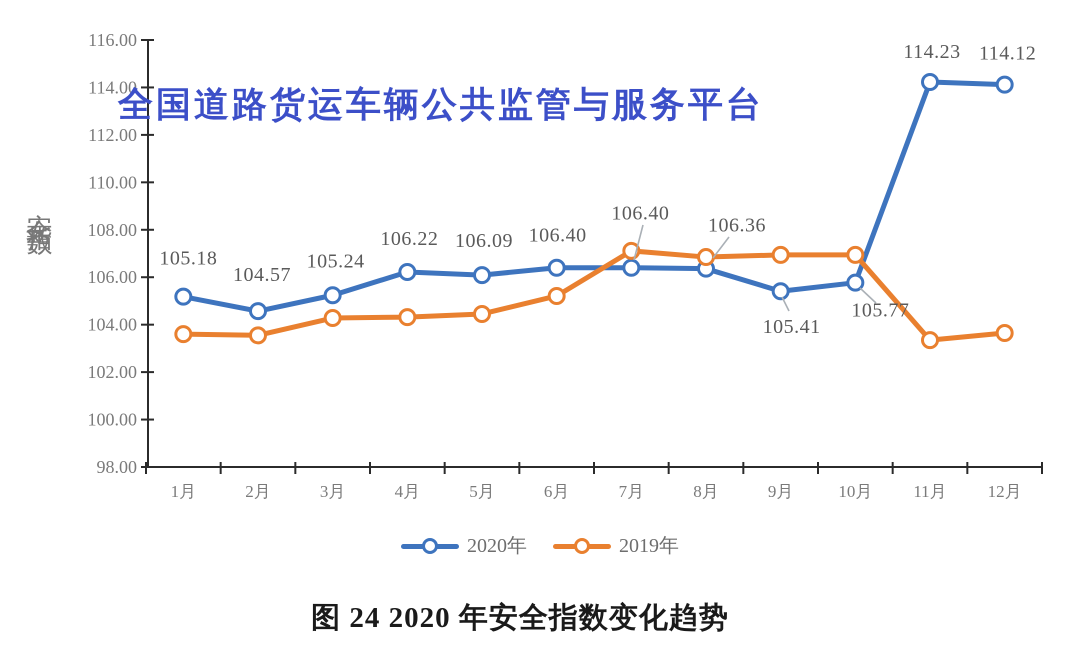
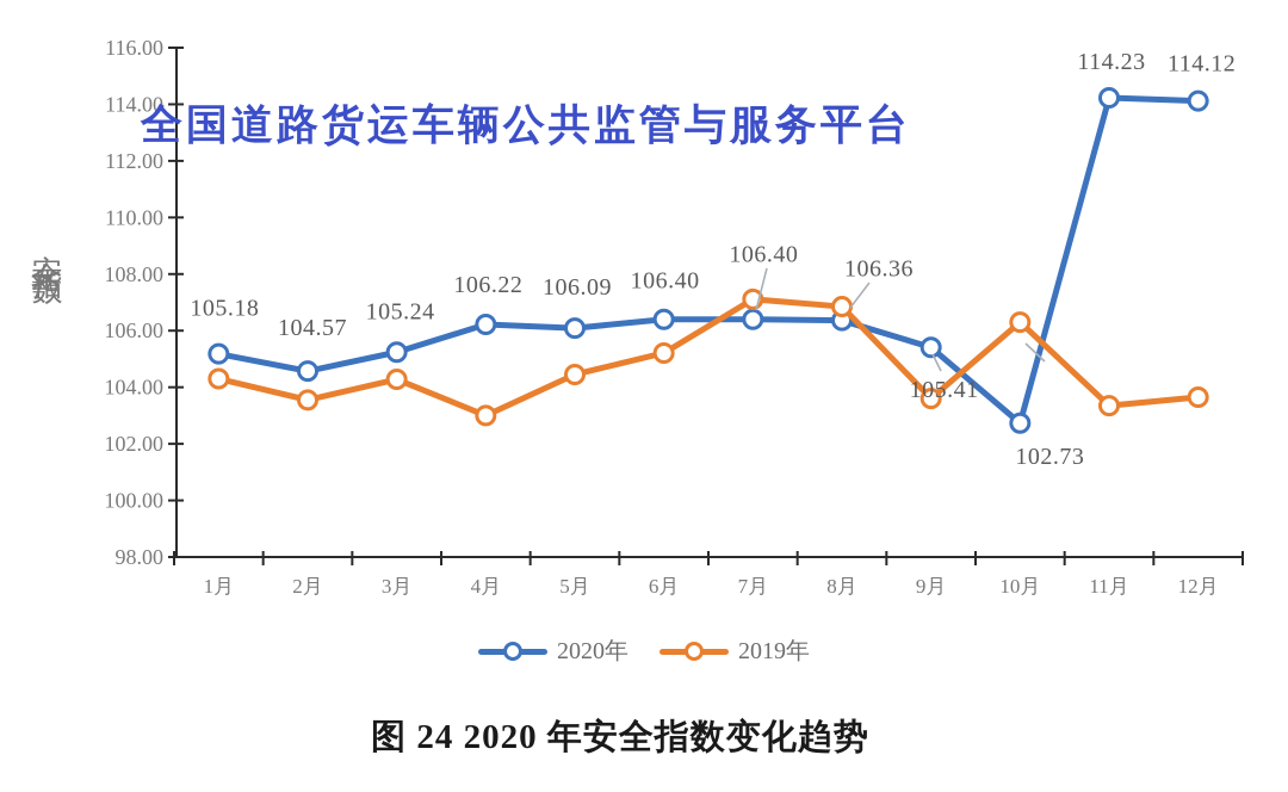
2019年/1月: 103.6 -> 104.3
2019年/4月: 104.3 -> 103.0
2019年/9月: 106.9 -> 103.6
2020年/10月: 105.77 -> 102.73
2019年/10月: 106.9 -> 106.3
